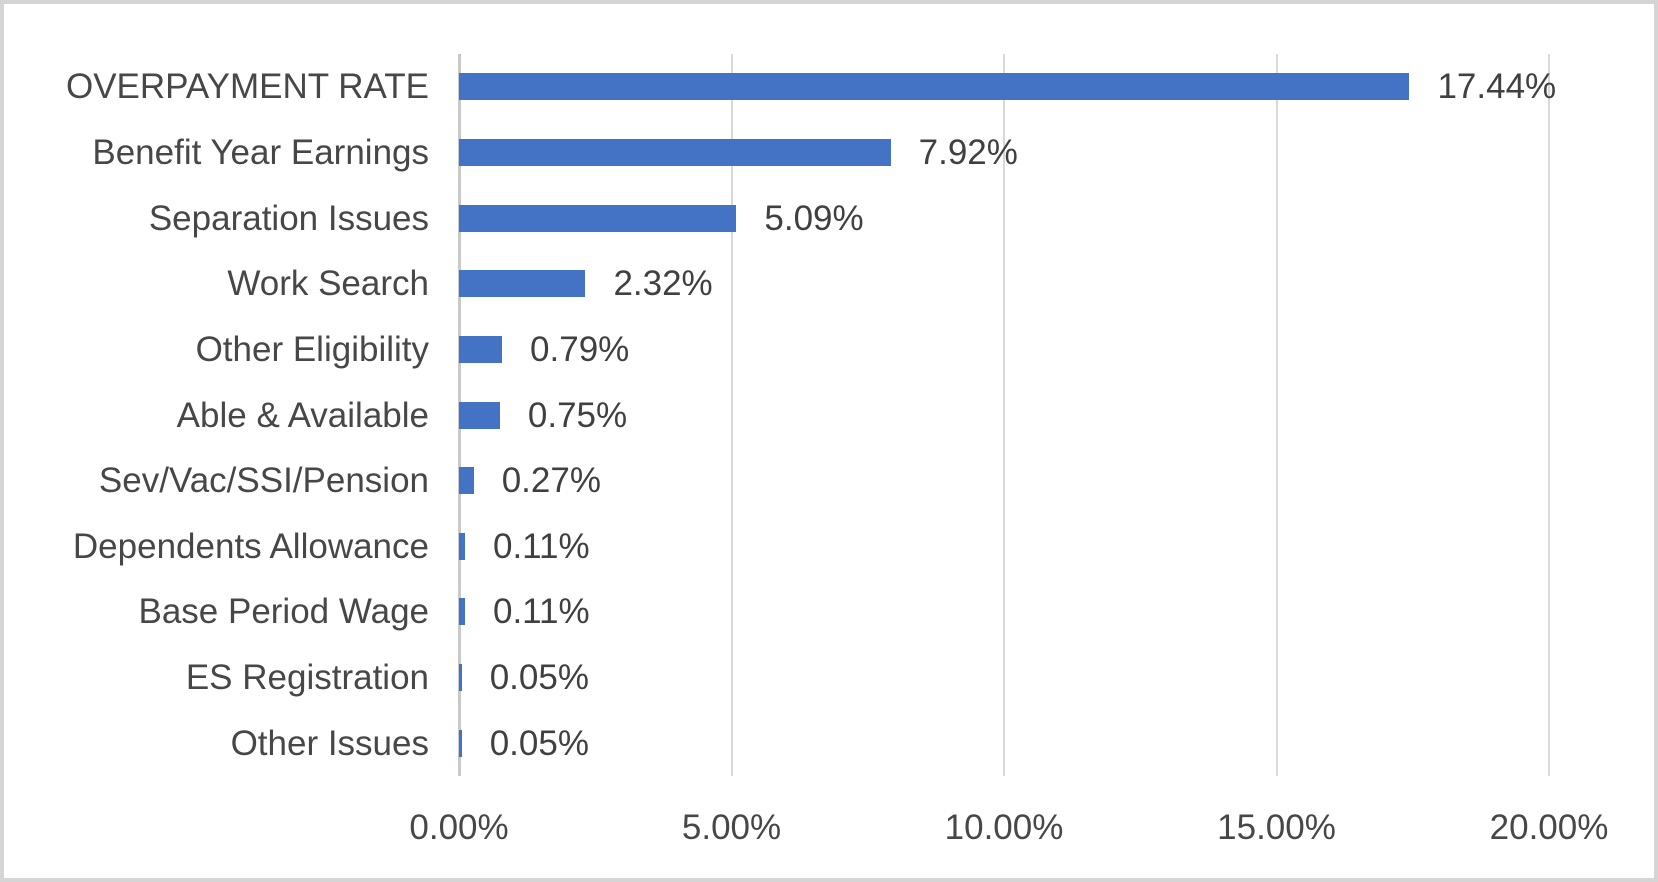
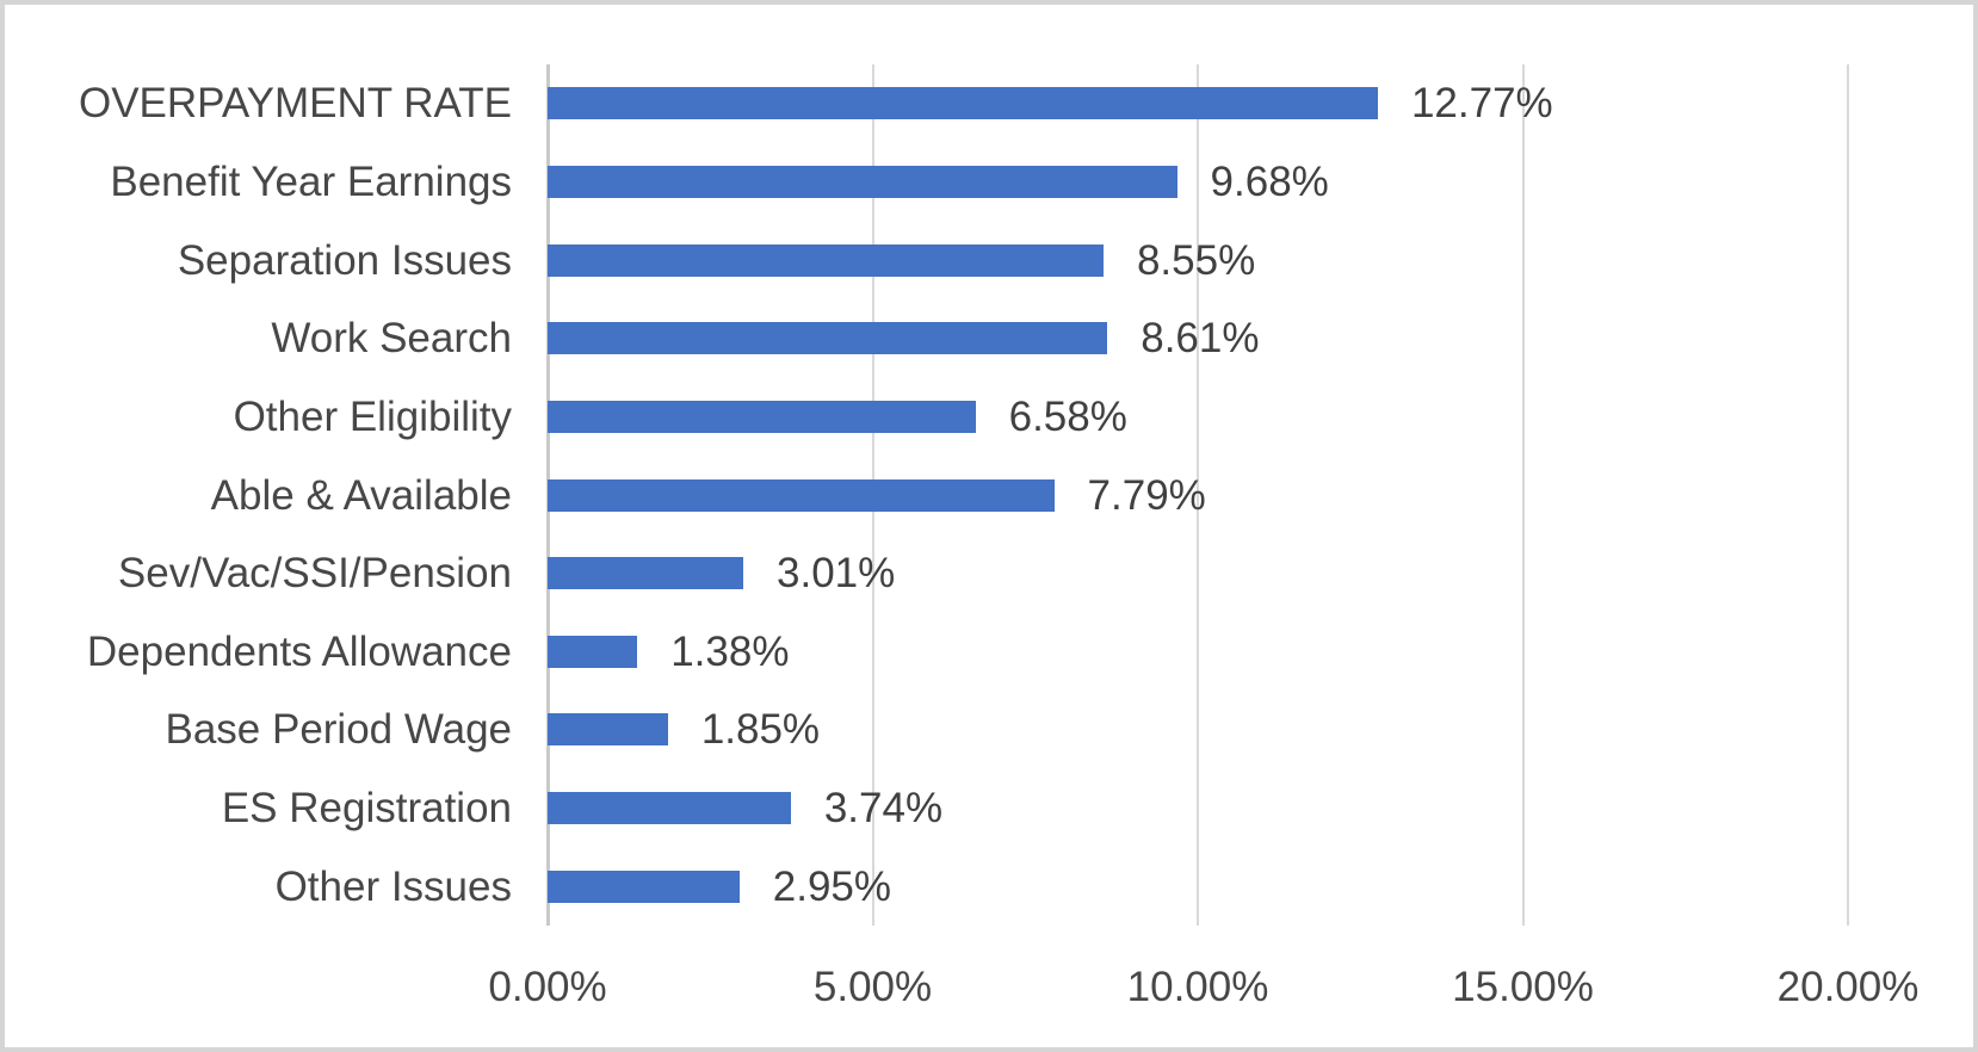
OVERPAYMENT RATE: 17.44% -> 12.77%
Benefit Year Earnings: 7.92% -> 9.68%
Separation Issues: 5.09% -> 8.55%
Work Search: 2.32% -> 8.61%
Other Eligibility: 0.79% -> 6.58%
Able & Available: 0.75% -> 7.79%
Sev/Vac/SSI/Pension: 0.27% -> 3.01%
Dependents Allowance: 0.11% -> 1.38%
Base Period Wage: 0.11% -> 1.85%
ES Registration: 0.05% -> 3.74%
Other Issues: 0.05% -> 2.95%
